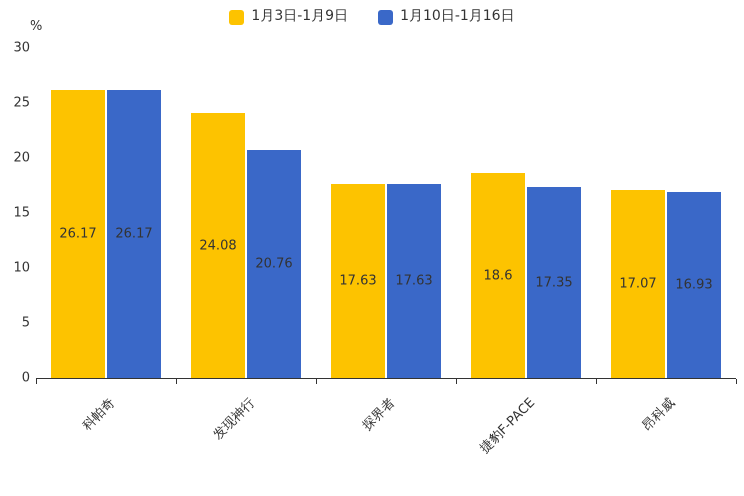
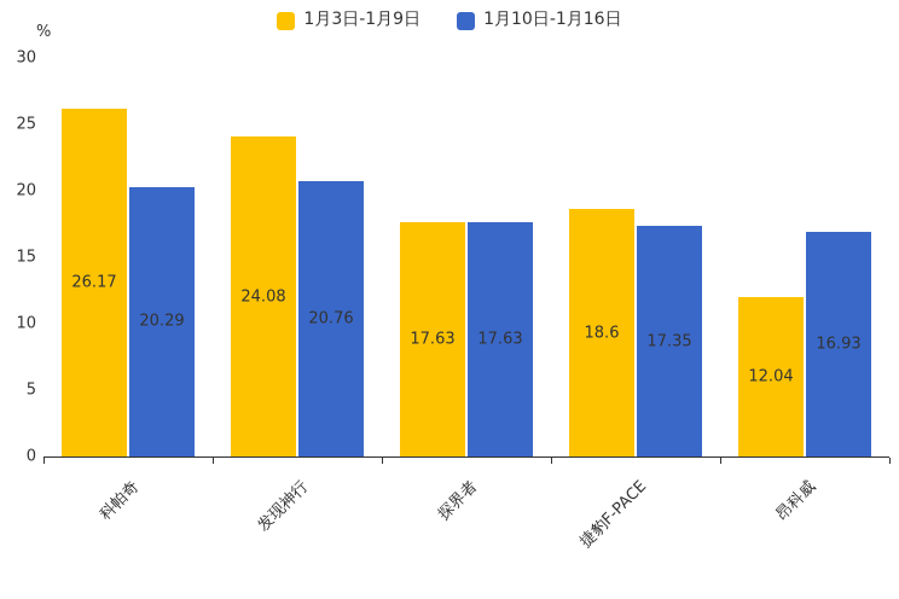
1月10日-1月16日/科帕奇: 26.17 -> 20.29
1月3日-1月9日/昂科威: 17.07 -> 12.04
